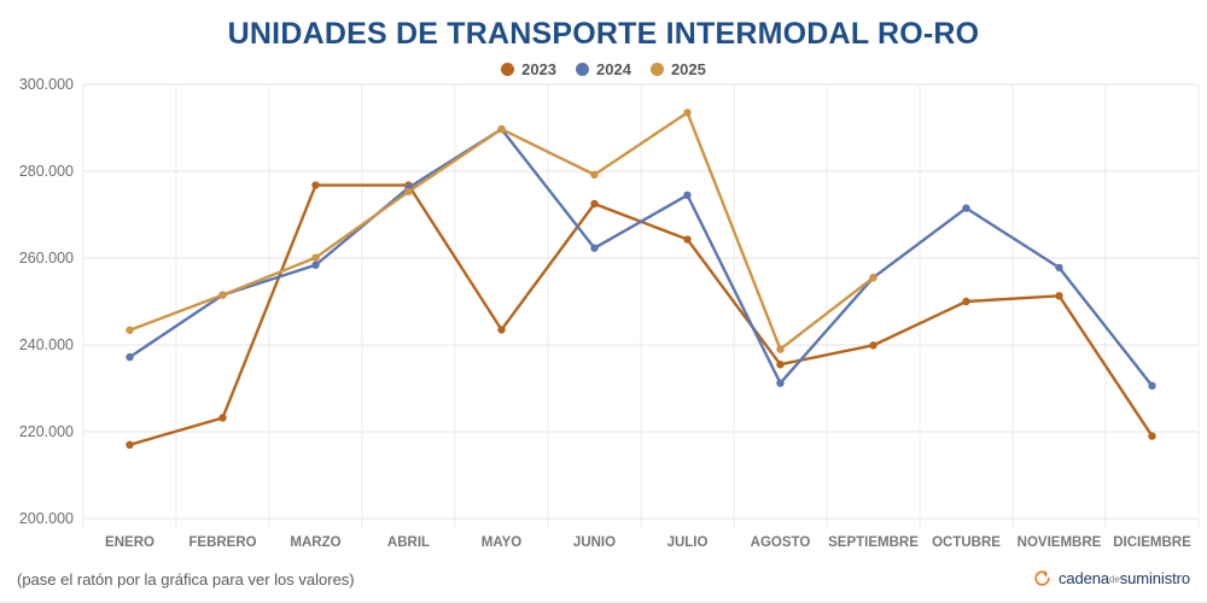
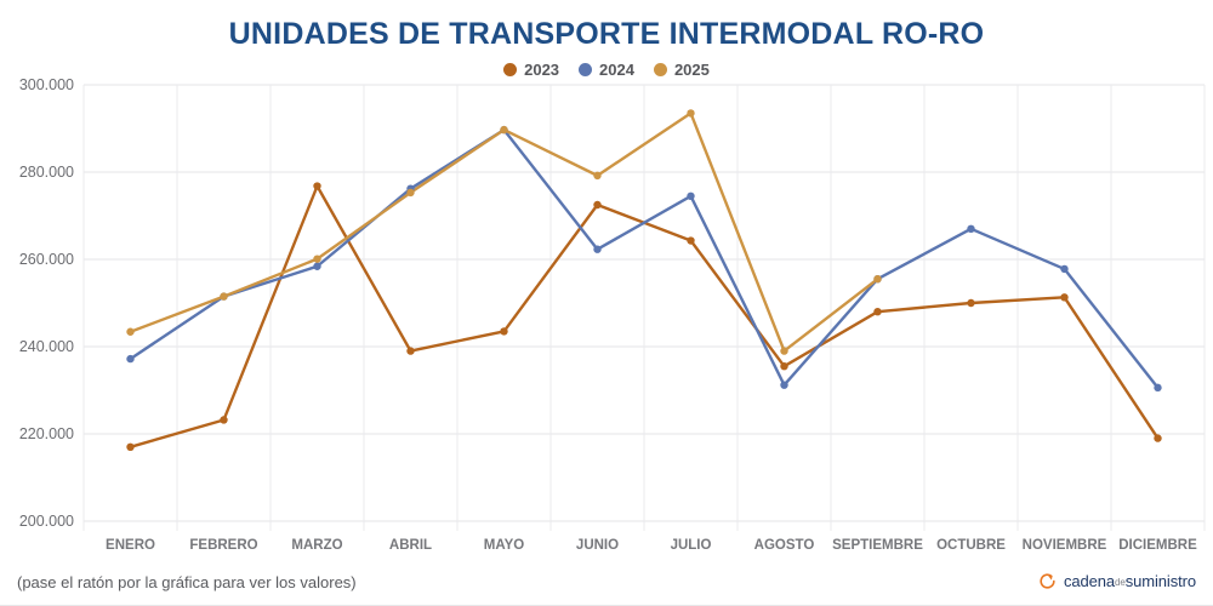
2023/ABRIL: 277000 -> 239000
2023/SEPTIEMBRE: 240000 -> 248000
2024/OCTUBRE: 272000 -> 267000
